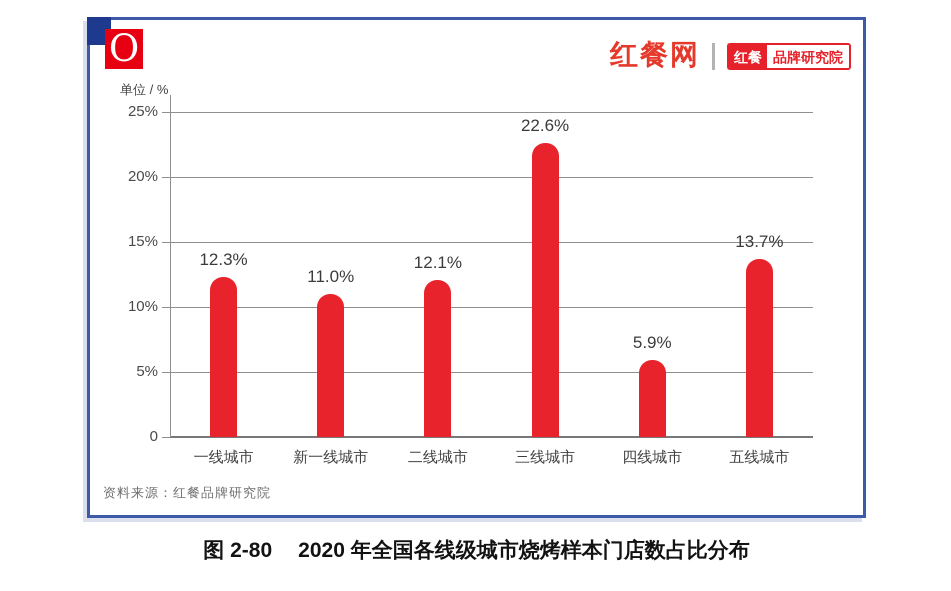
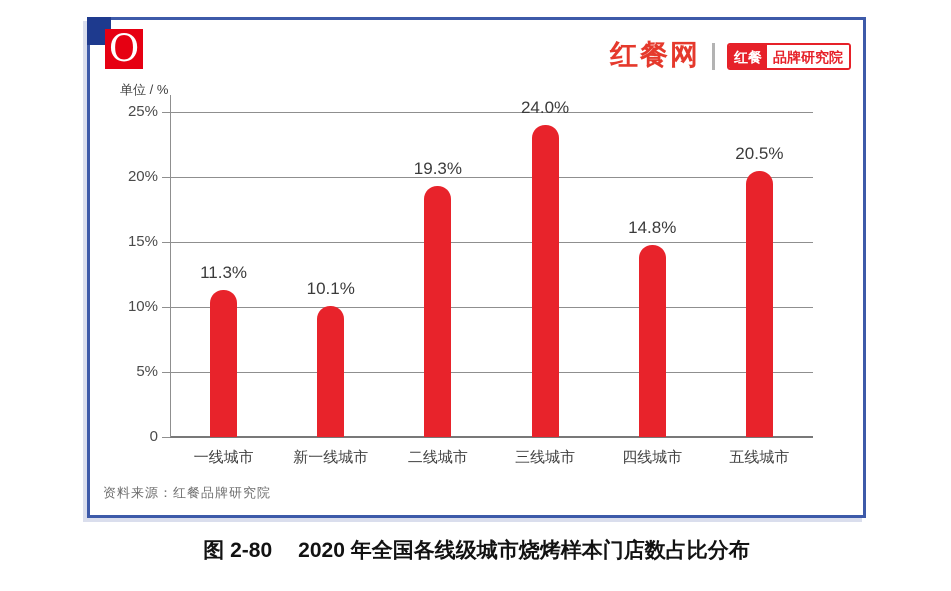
一线城市: 12.3% -> 11.3%
新一线城市: 11.0% -> 10.1%
二线城市: 12.1% -> 19.3%
三线城市: 22.6% -> 24.0%
四线城市: 5.9% -> 14.8%
五线城市: 13.7% -> 20.5%
